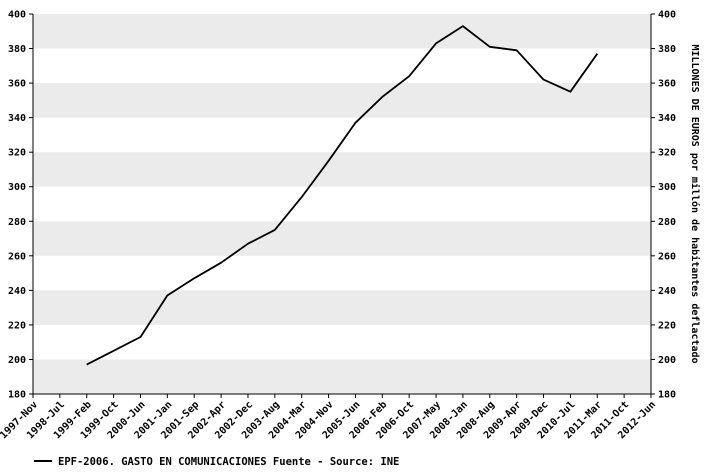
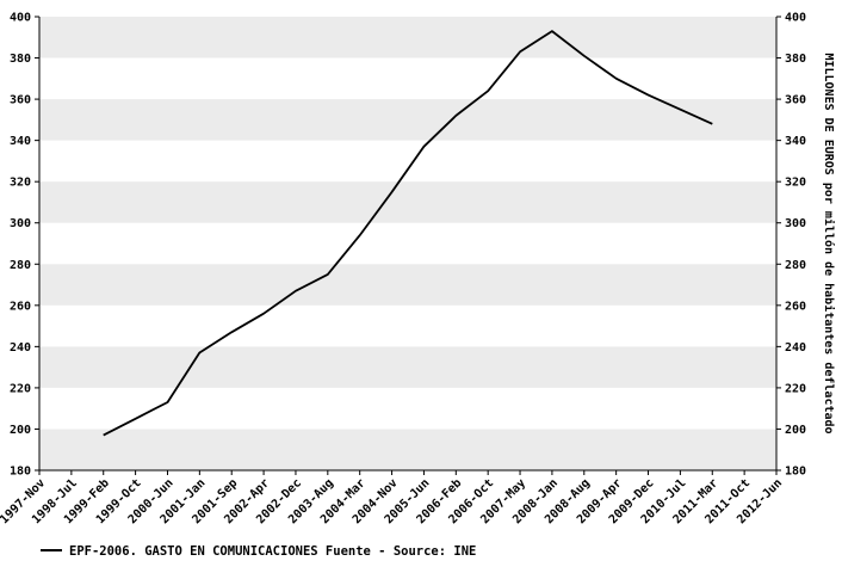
2009-Apr: 379 -> 370
2011-Mar: 377 -> 348
